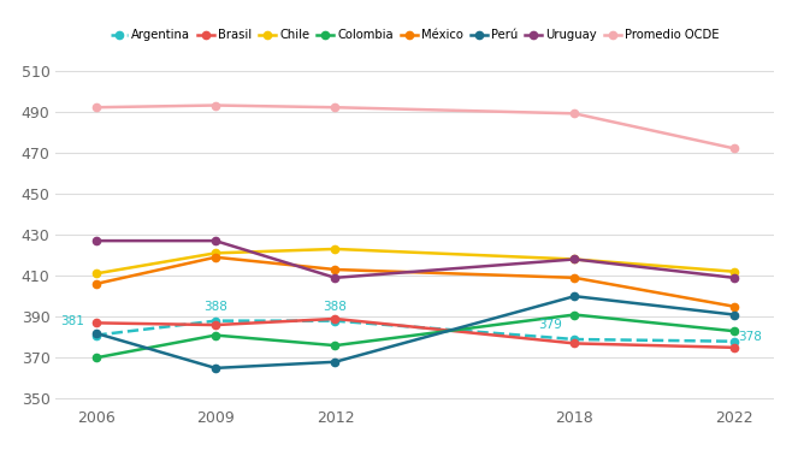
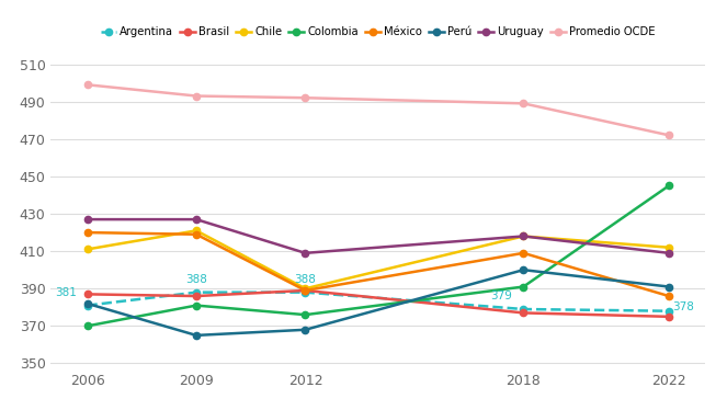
México/2006: 406 -> 420
Promedio OCDE/2006: 492 -> 499
Chile/2012: 423 -> 390
México/2012: 413 -> 389
Colombia/2022: 383 -> 445
México/2022: 395 -> 386
